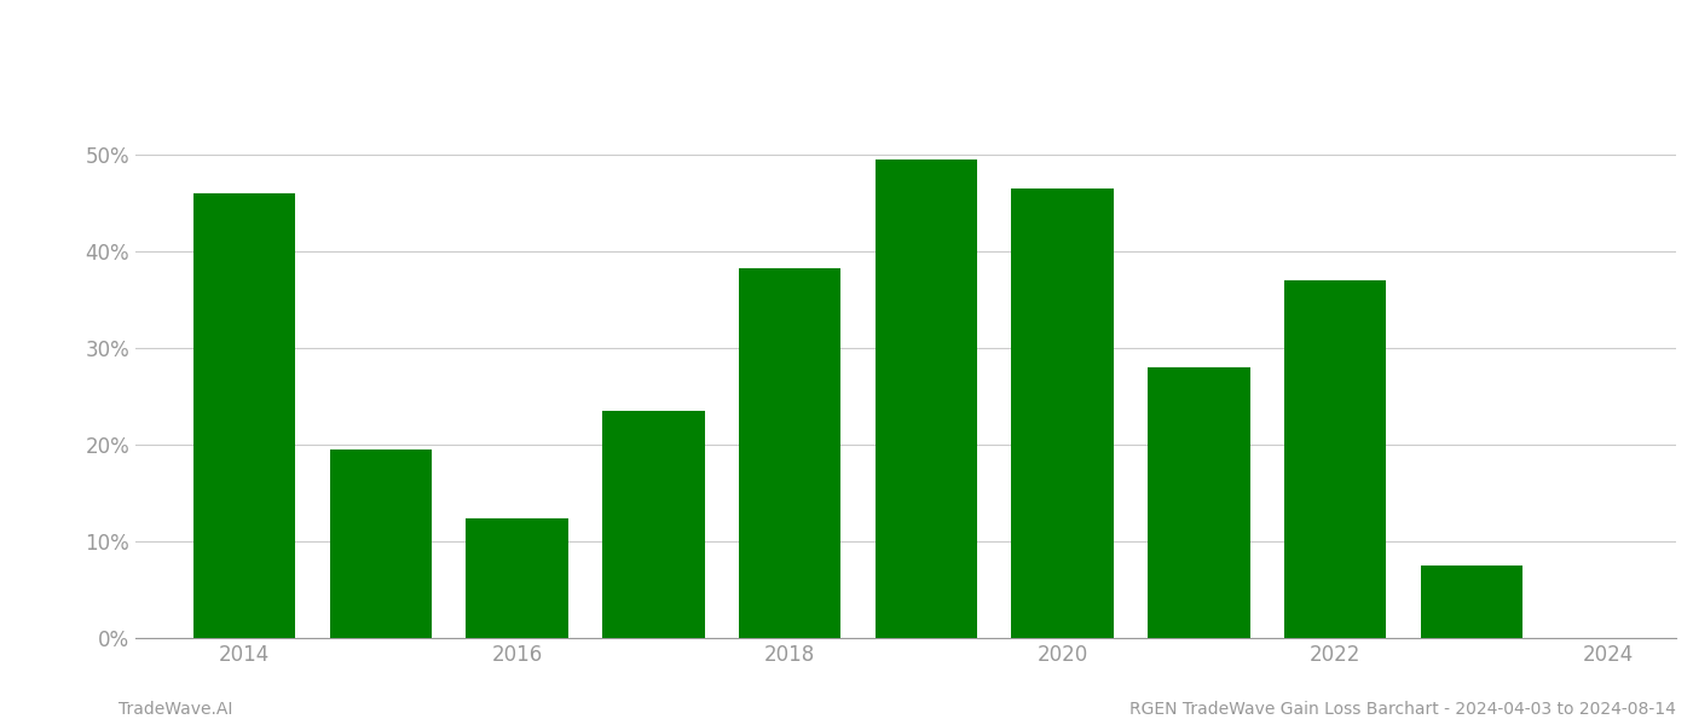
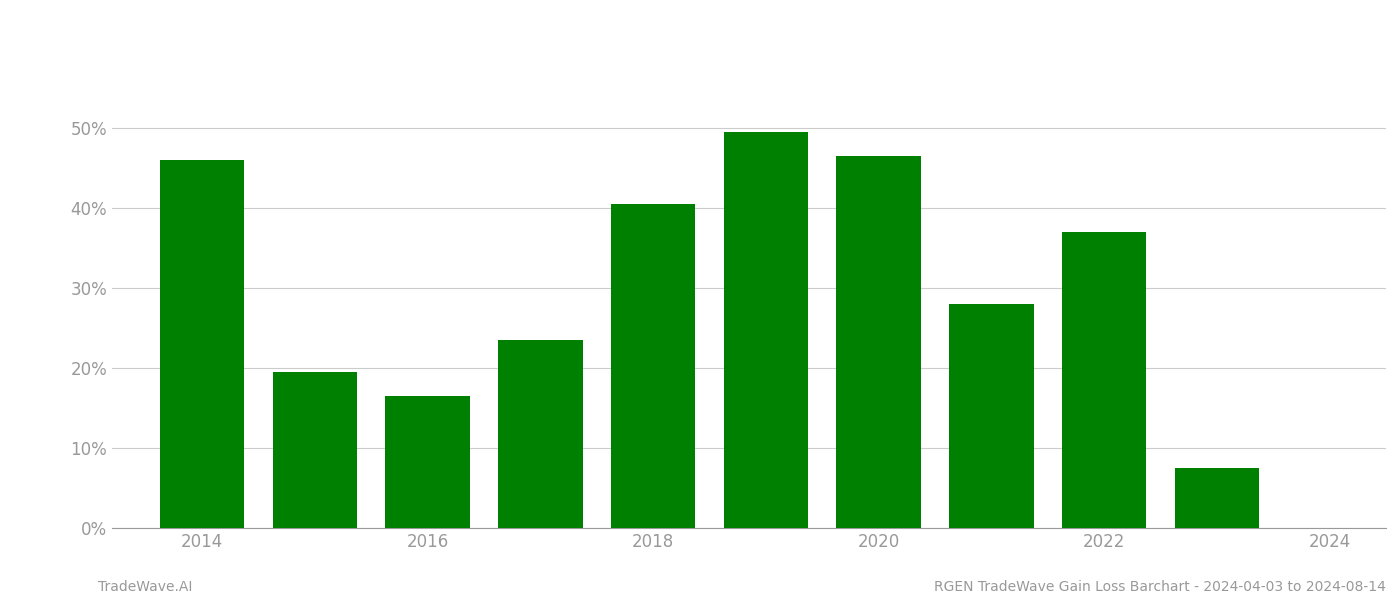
2016: 12.4% -> 16.5%
2018: 38.2% -> 40.5%
